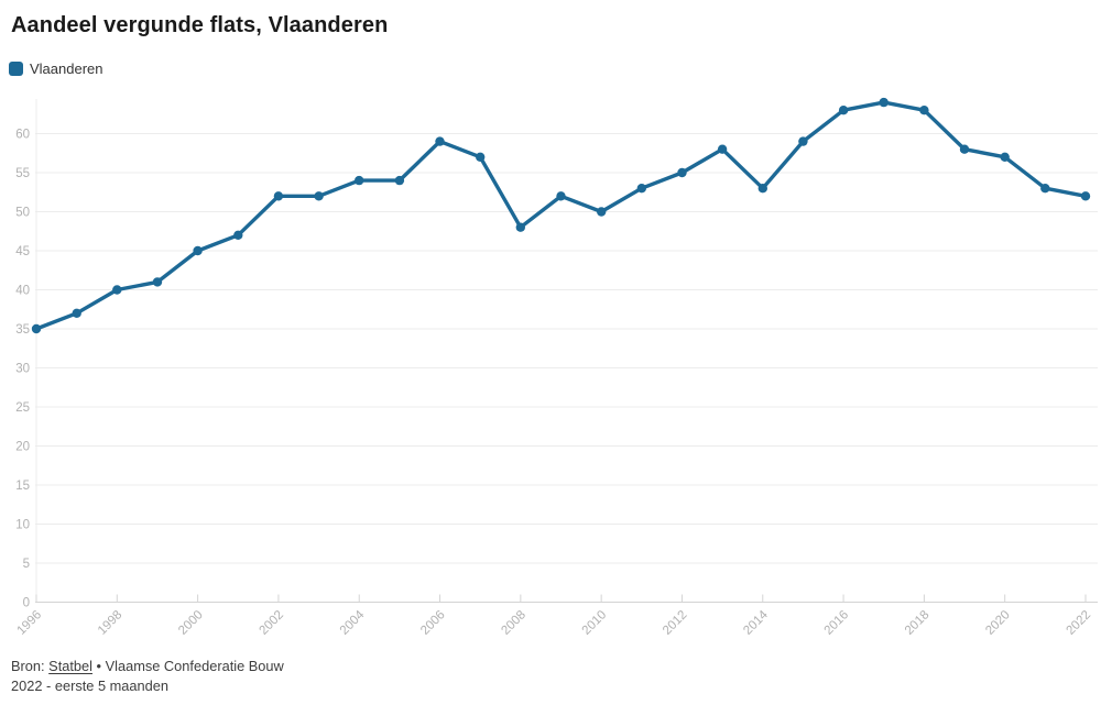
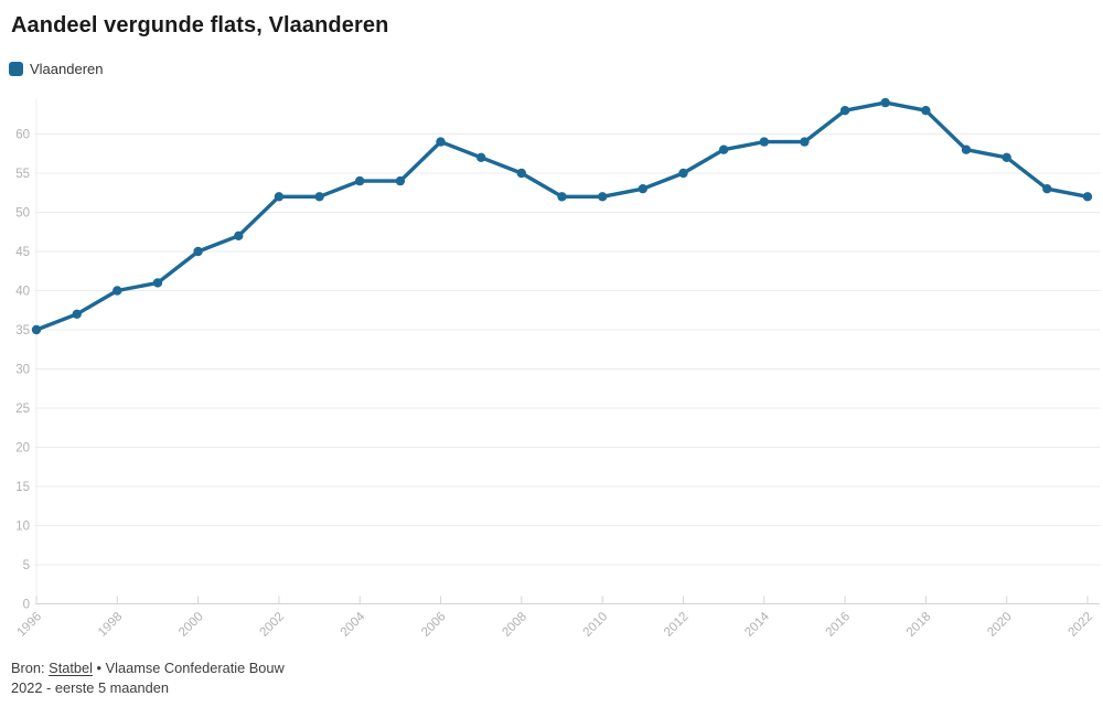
2008: 48 -> 55
2010: 50 -> 52
2014: 53 -> 59
